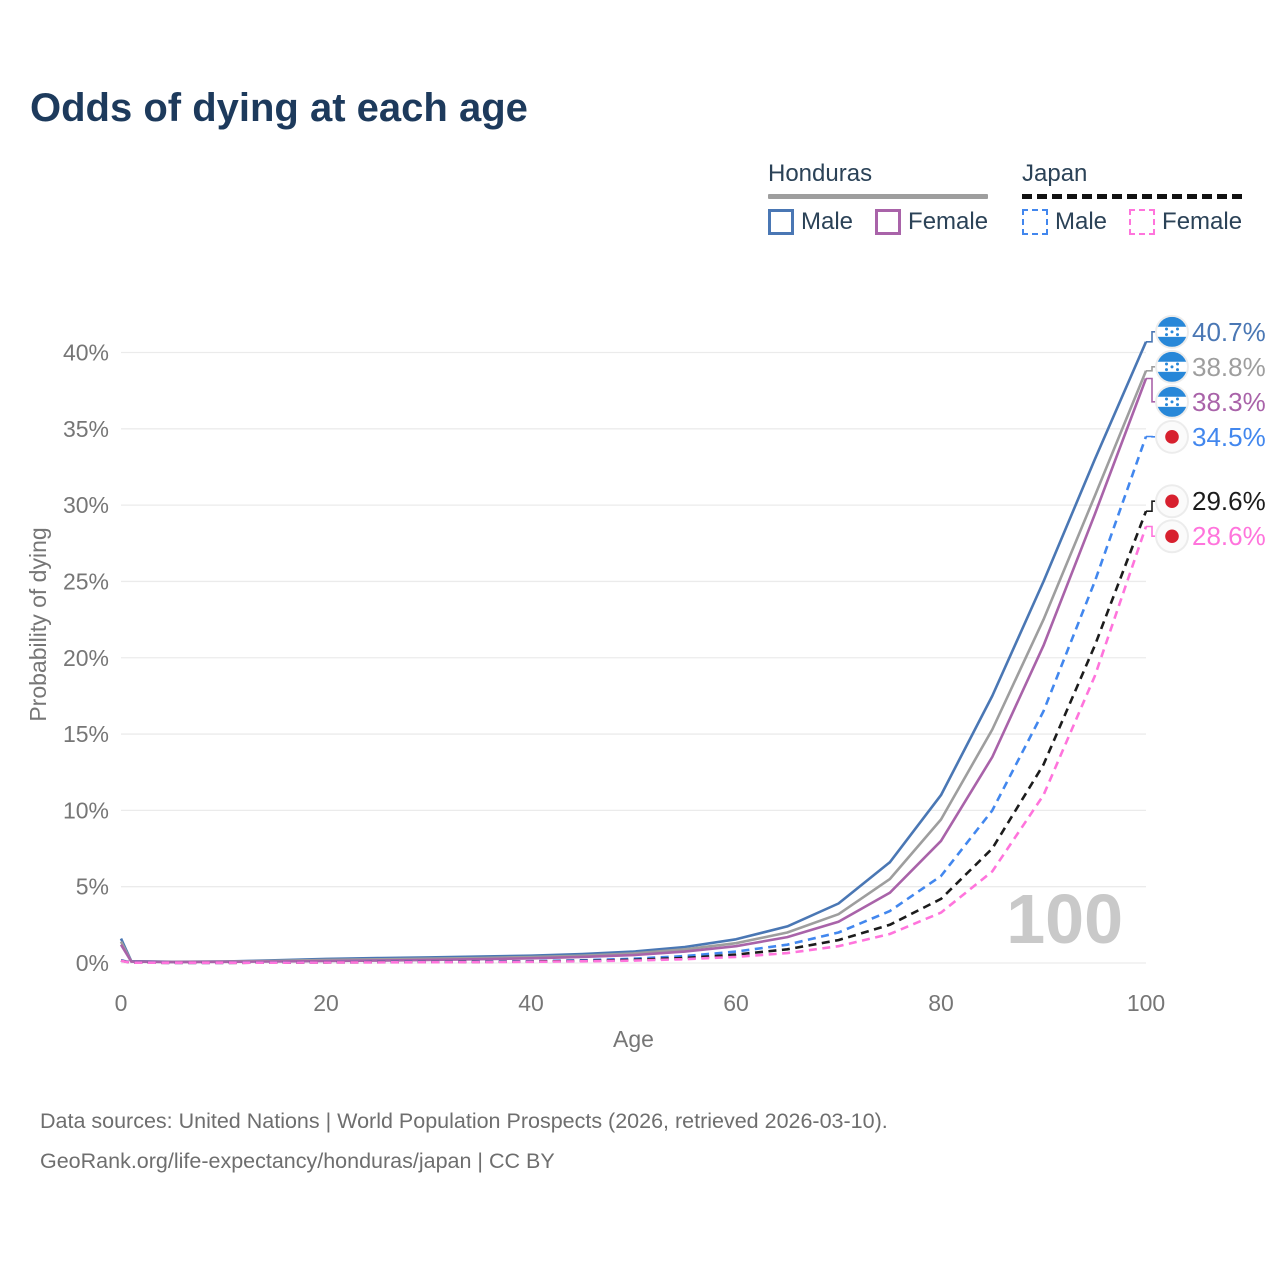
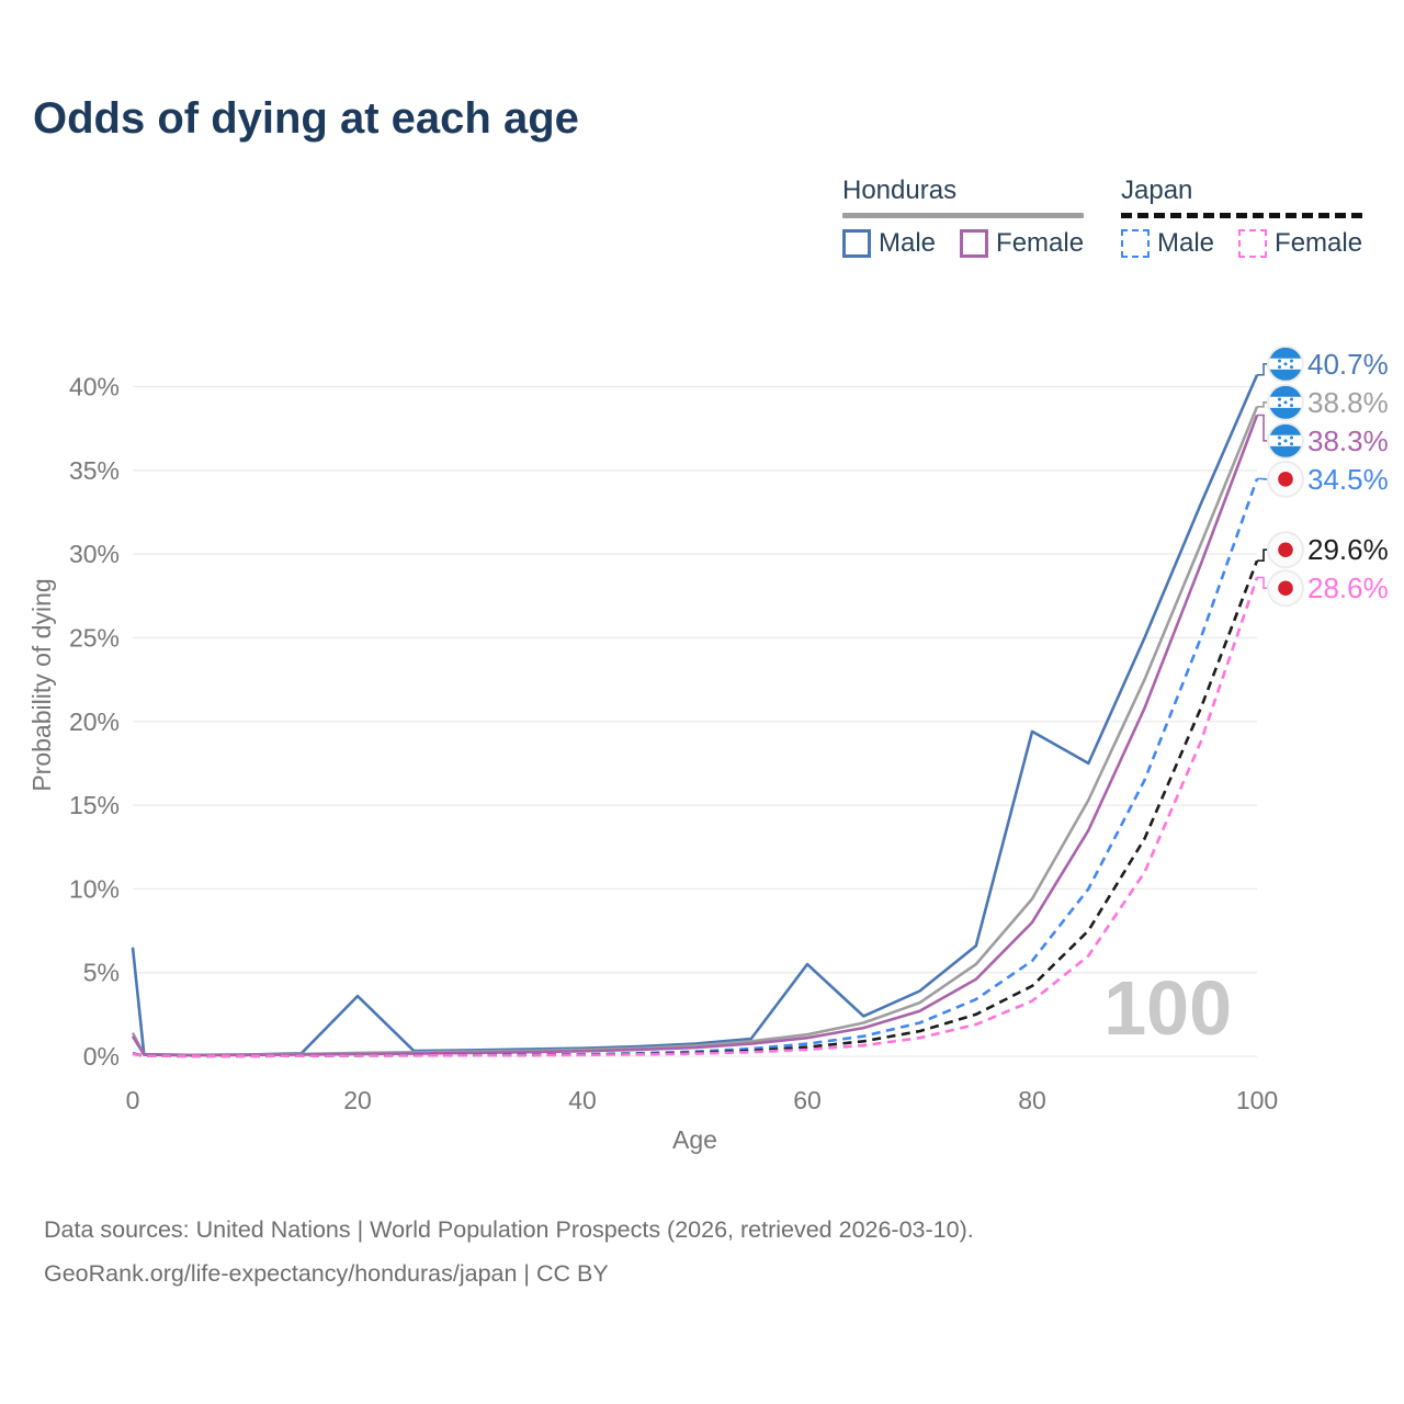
Honduras Male/0: 1.6% -> 6.5%
Honduras Male/20: 0.3% -> 3.6%
Honduras Male/60: 1.6% -> 5.5%
Honduras Male/80: 11.0% -> 19.4%
